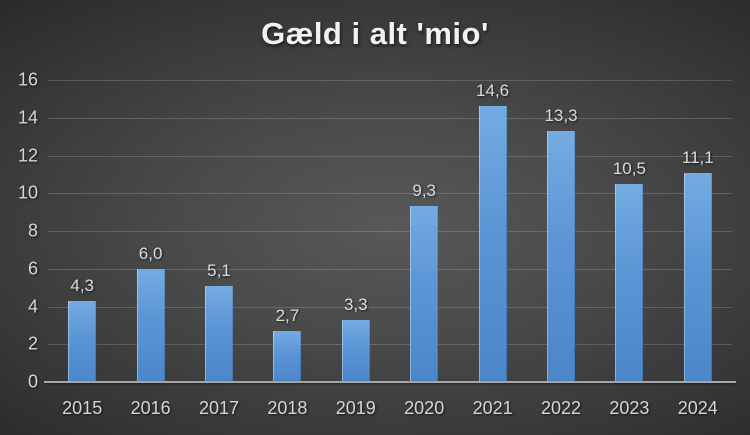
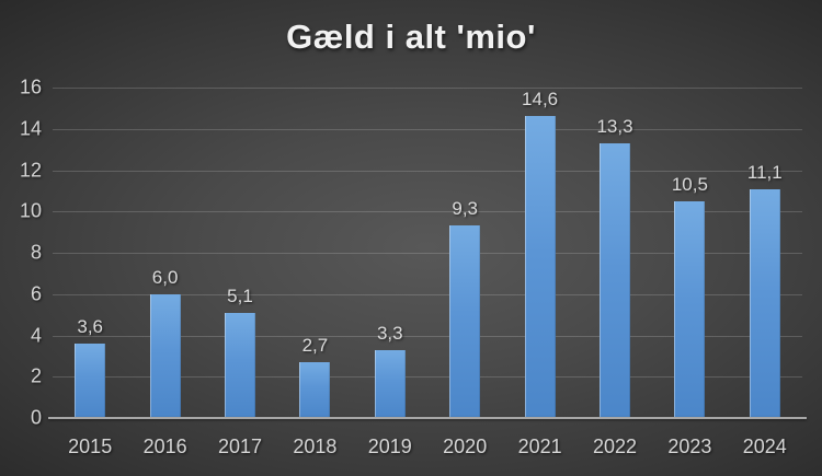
2015: 4,3 -> 3,6
